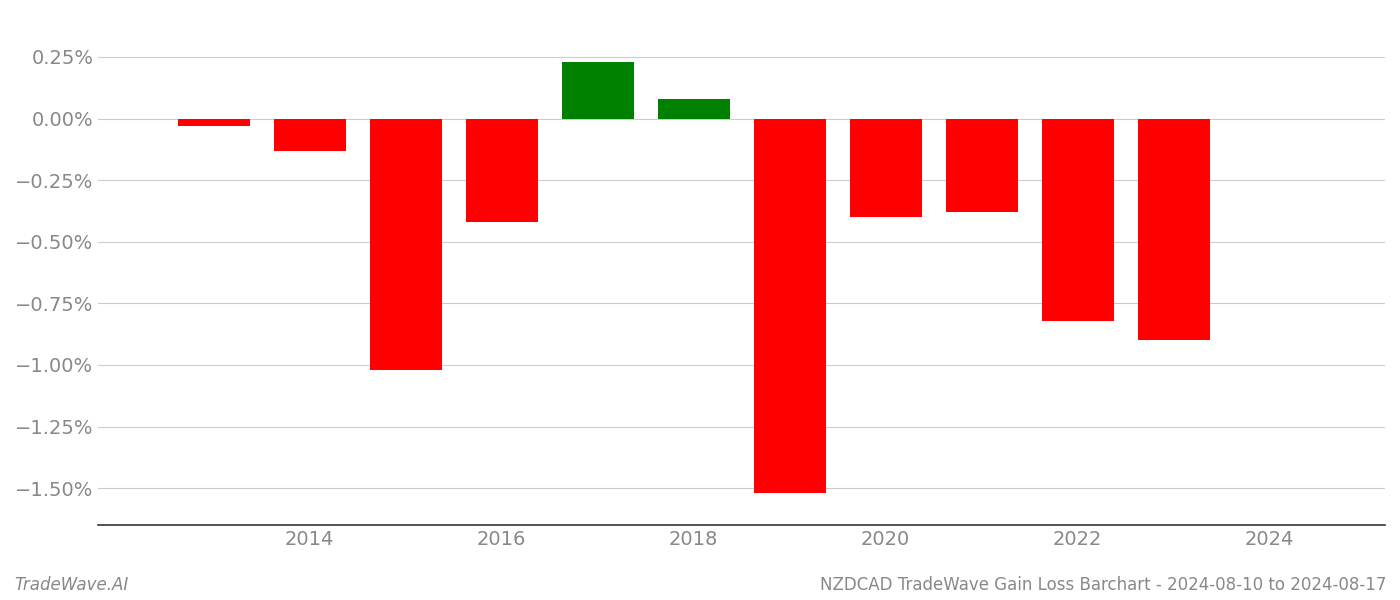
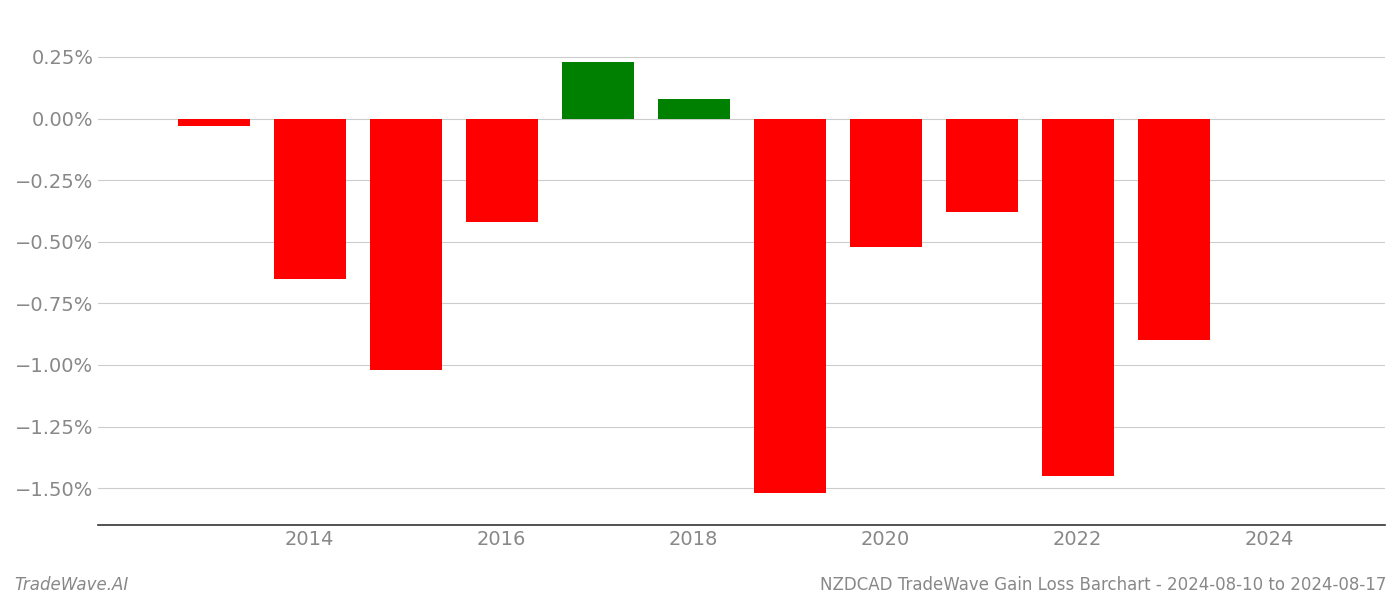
2014: -0.13% -> -0.65%
2020: -0.40% -> -0.52%
2022: -0.82% -> -1.45%
